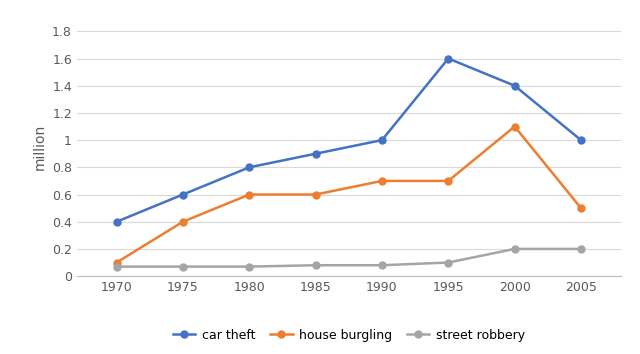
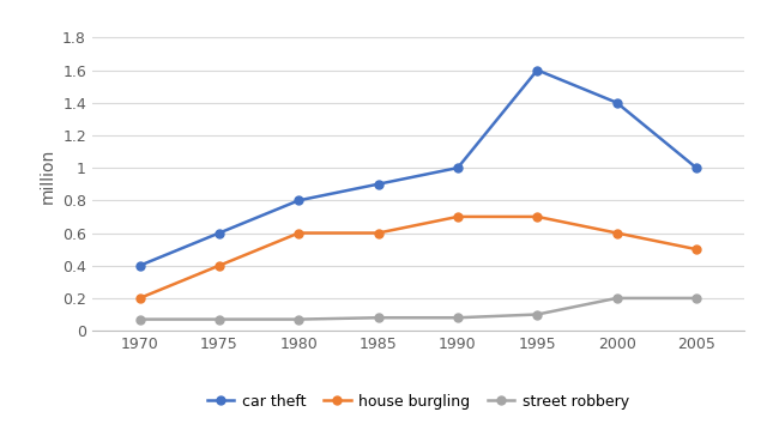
house burgling/1970: 0.1 -> 0.2
house burgling/2000: 1.1 -> 0.6
